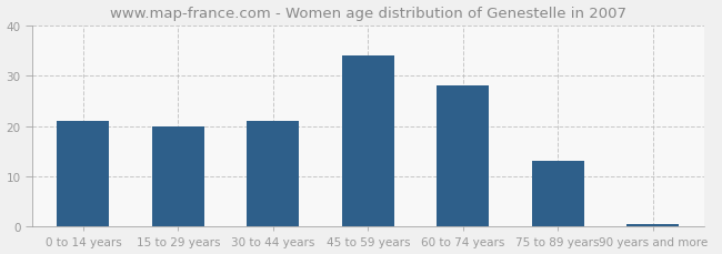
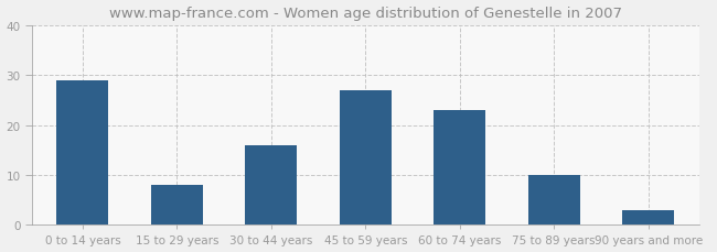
0 to 14 years: 21.0 -> 29.0
15 to 29 years: 20.0 -> 8.0
30 to 44 years: 21.0 -> 16.0
45 to 59 years: 34.0 -> 27.0
60 to 74 years: 28.0 -> 23.0
75 to 89 years: 13.0 -> 10.0
90 years and more: 0.5 -> 3.0
